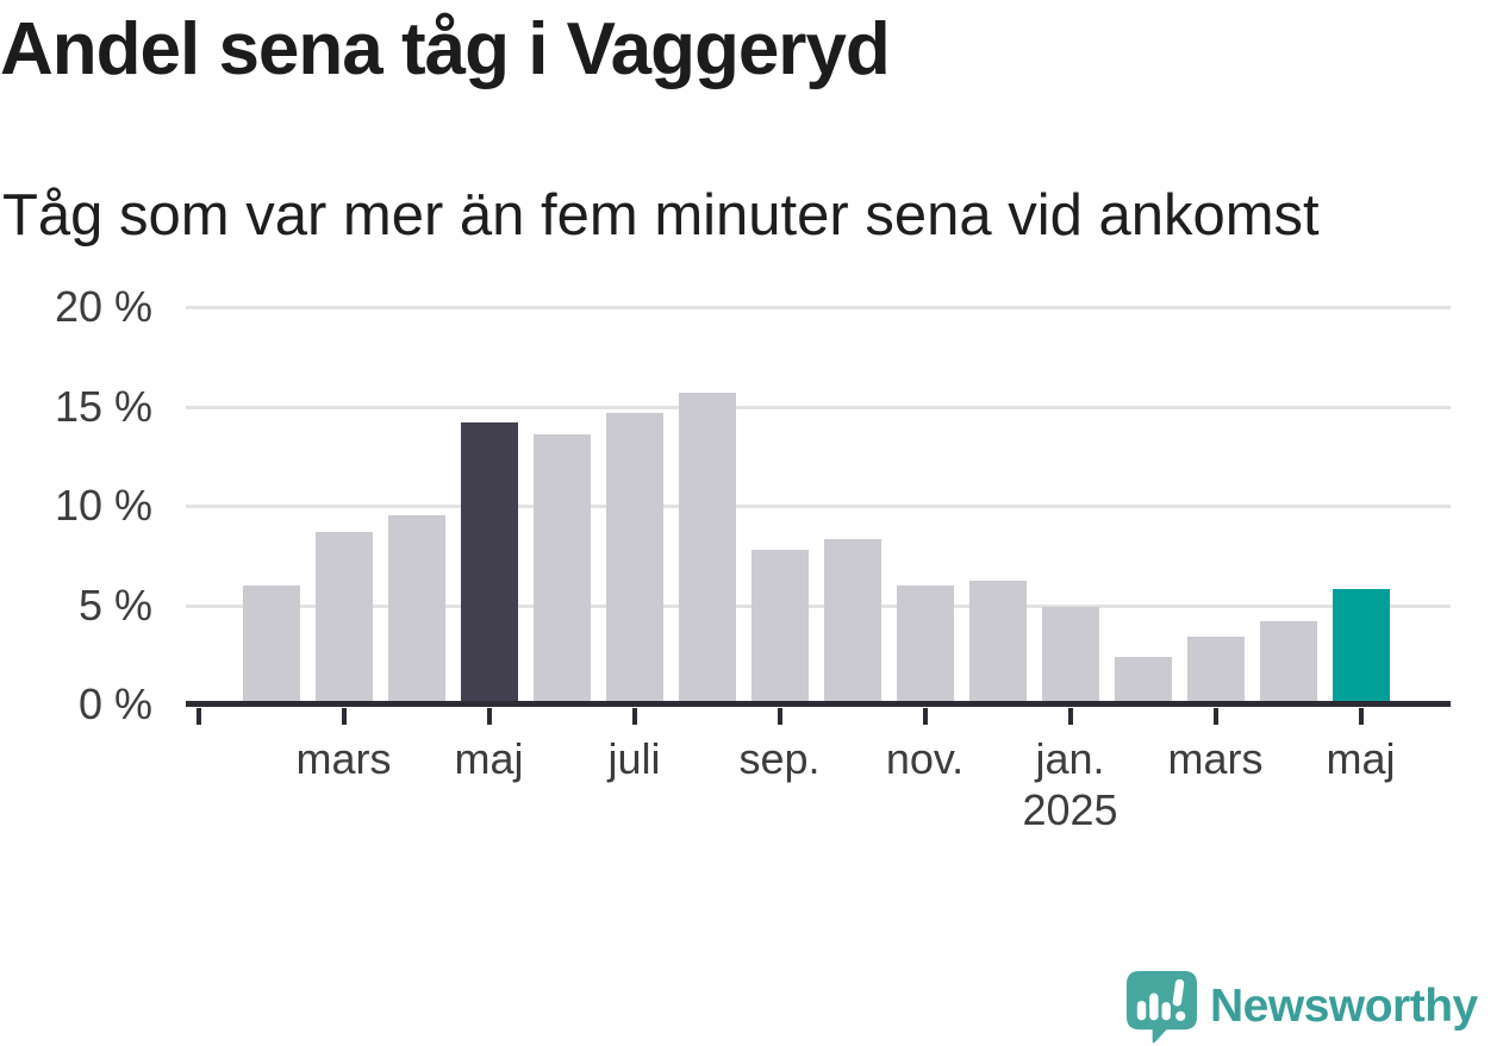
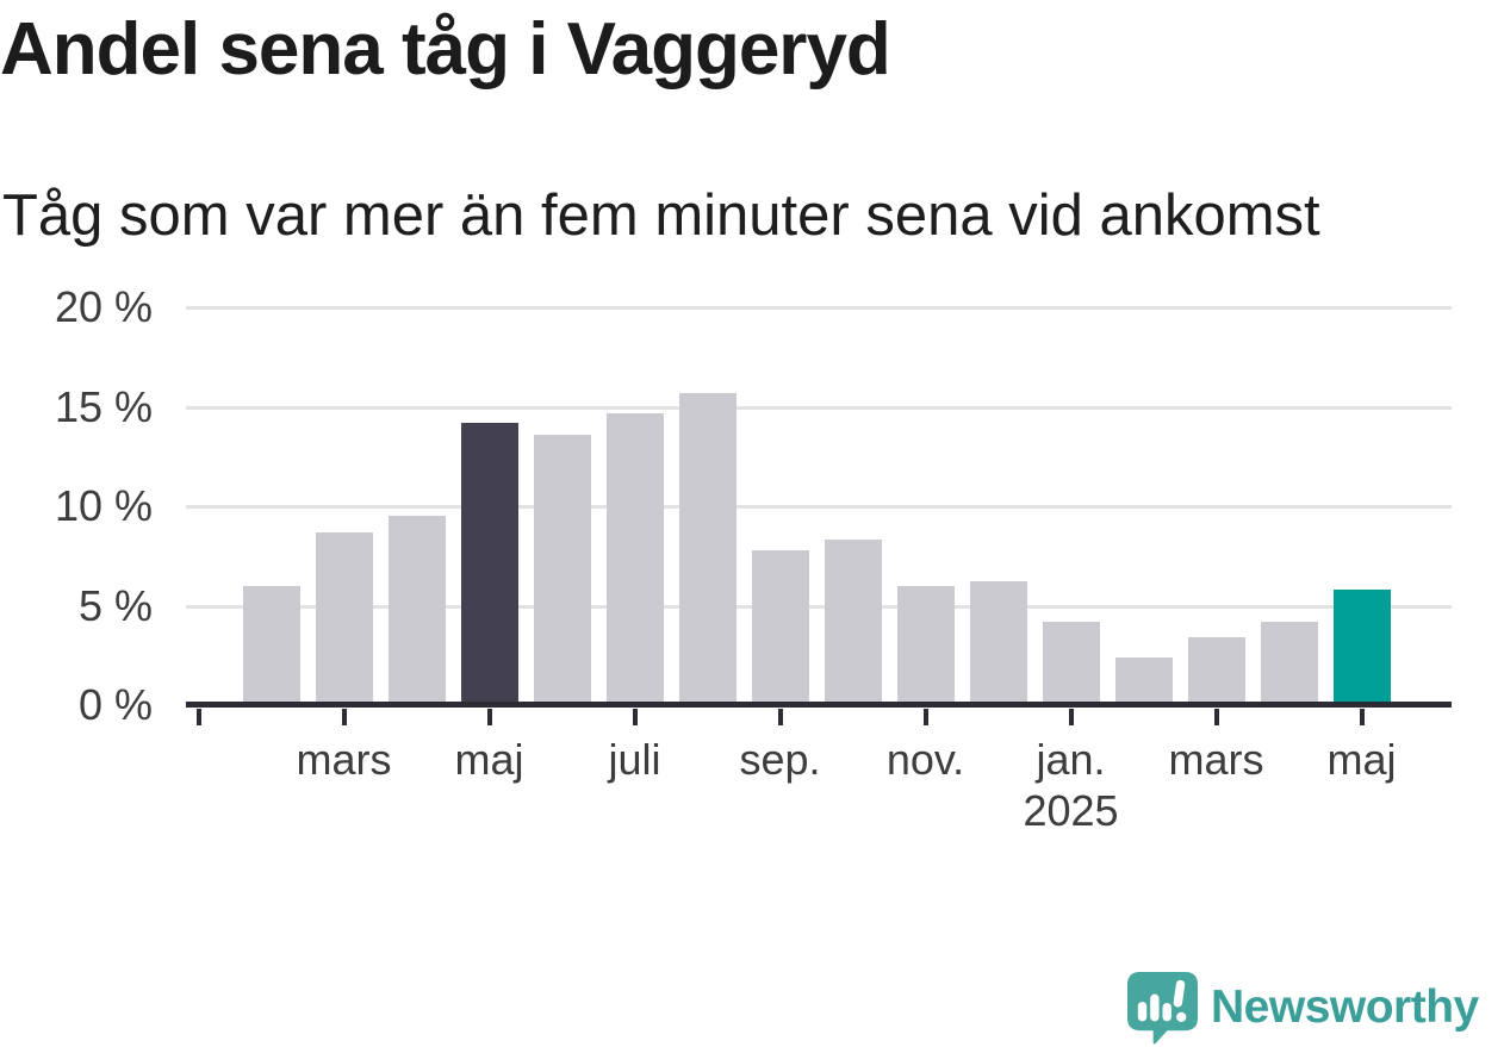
jan. 2025: 4.9% -> 4.2%
